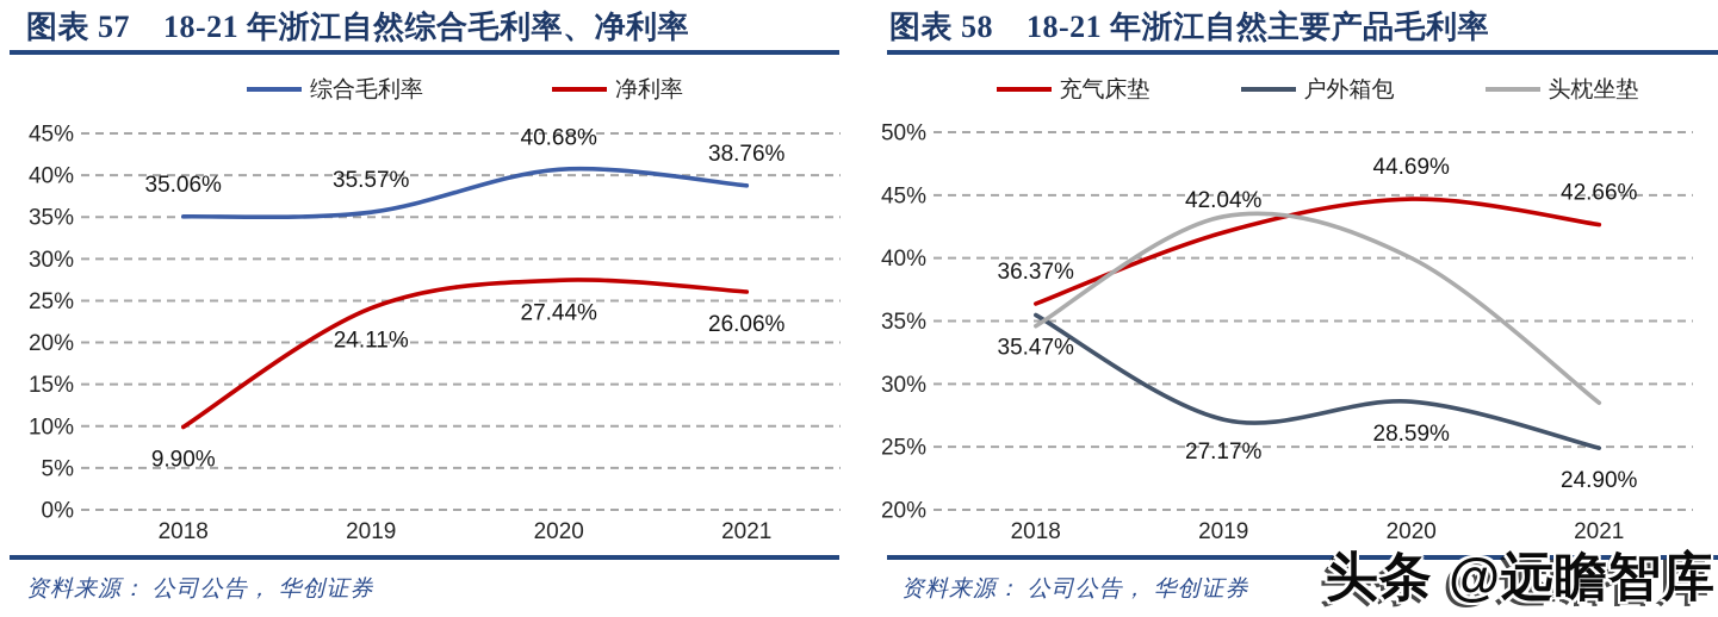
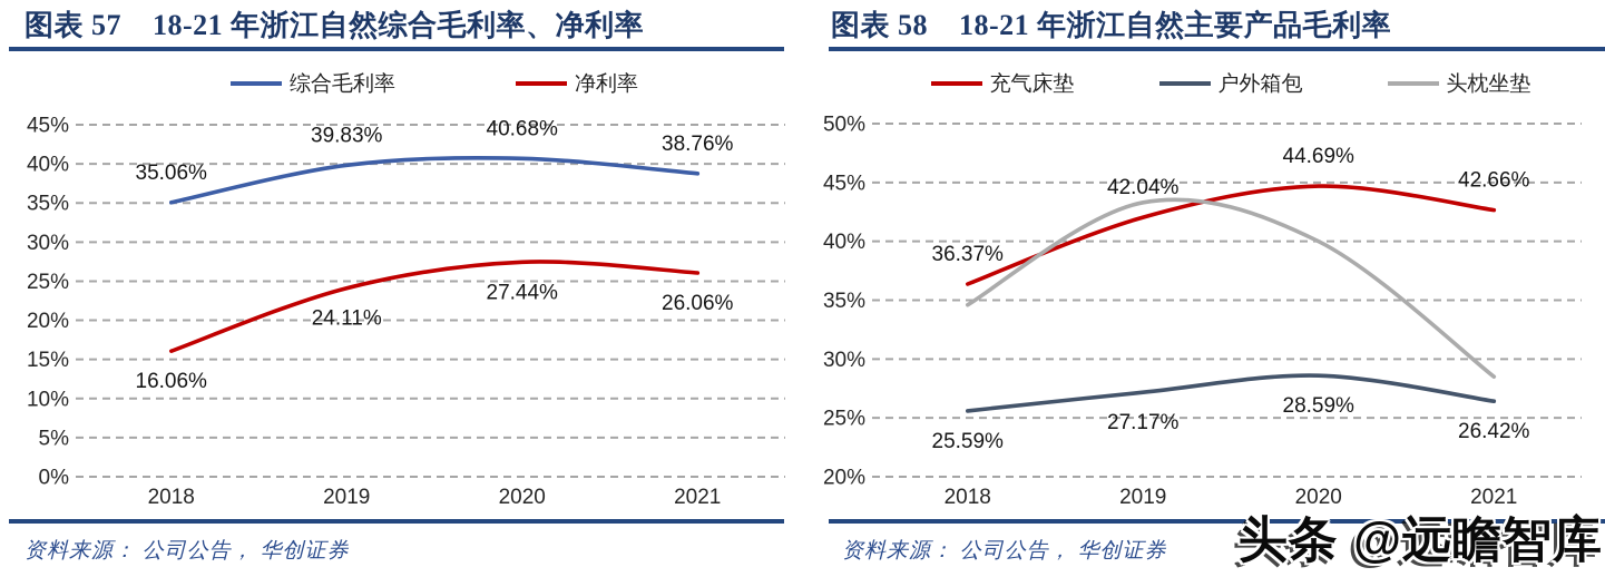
18-21 年浙江自然综合毛利率、净利率/净利率/2018: 9.90% -> 16.06%
18-21 年浙江自然综合毛利率、净利率/综合毛利率/2019: 35.57% -> 39.83%
18-21 年浙江自然主要产品毛利率/户外箱包/2018: 35.47% -> 25.59%
18-21 年浙江自然主要产品毛利率/户外箱包/2021: 24.90% -> 26.42%
